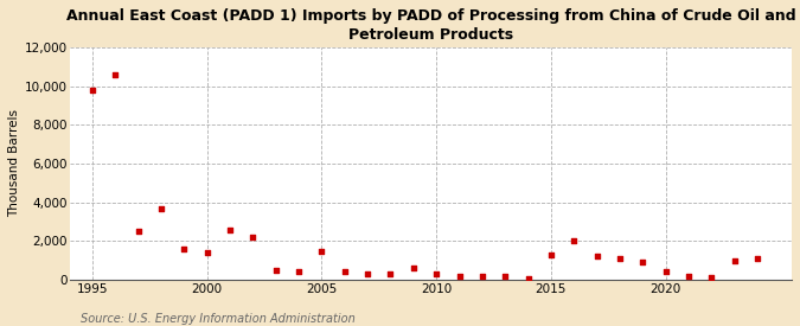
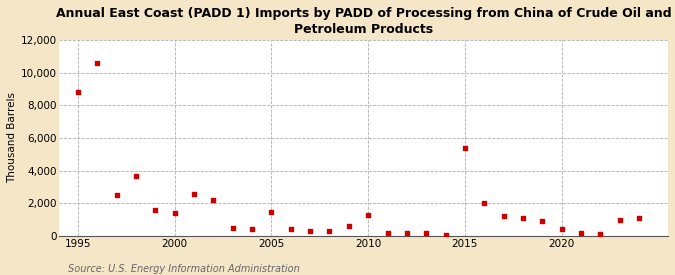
1995: 9,800 -> 8,800
2010: 300 -> 1,300
2015: 1,300 -> 5,400
